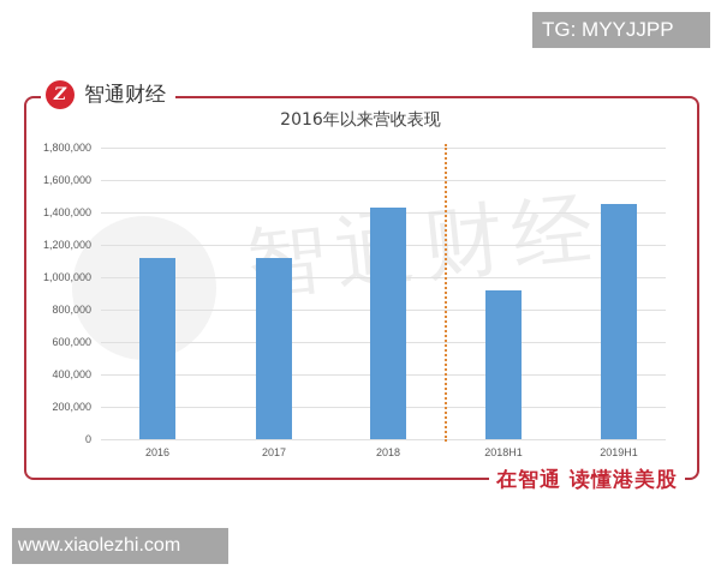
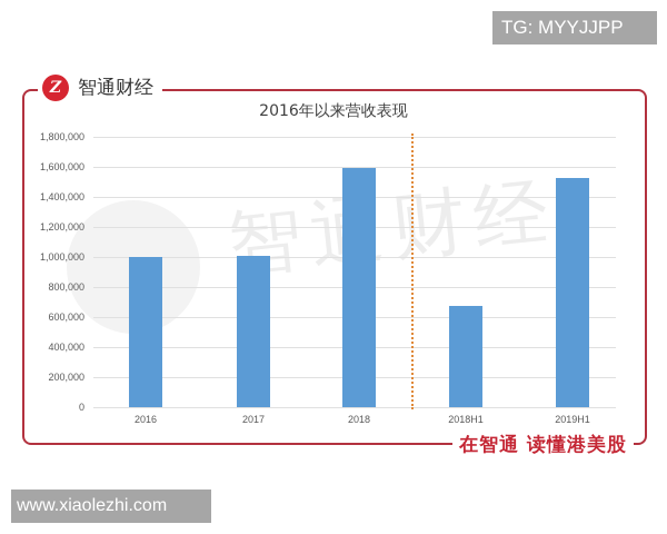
2016: 1120000 -> 1000000
2017: 1120000 -> 1010000
2018: 1430000 -> 1600000
2018H1: 920000 -> 680000
2019H1: 1450000 -> 1520000
